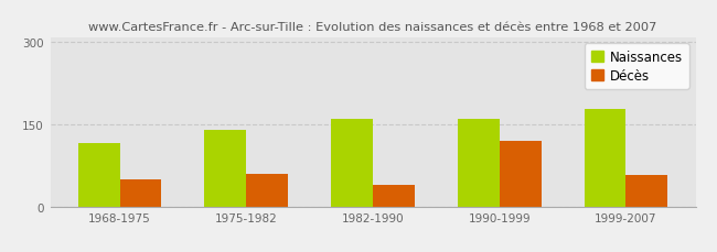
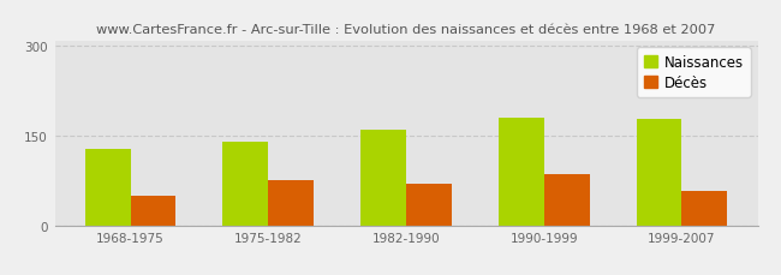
Naissances/1968-1975: 115 -> 128
Décès/1975-1982: 60 -> 75
Décès/1982-1990: 40 -> 70
Naissances/1990-1999: 160 -> 180
Décès/1990-1999: 120 -> 85
